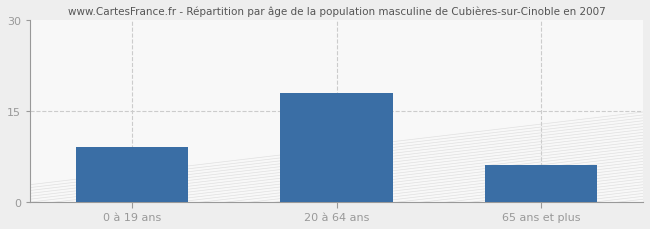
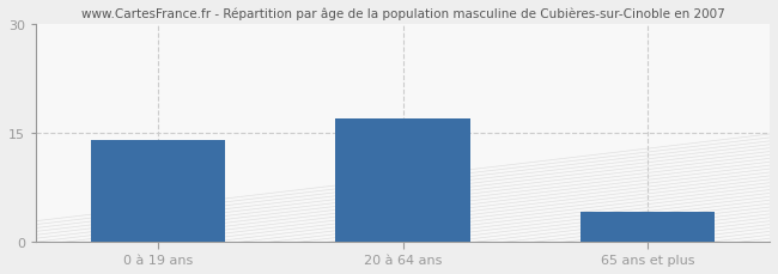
0 à 19 ans: 9 -> 14
20 à 64 ans: 18 -> 17
65 ans et plus: 6 -> 4
